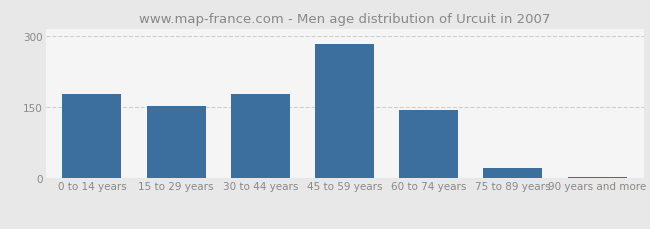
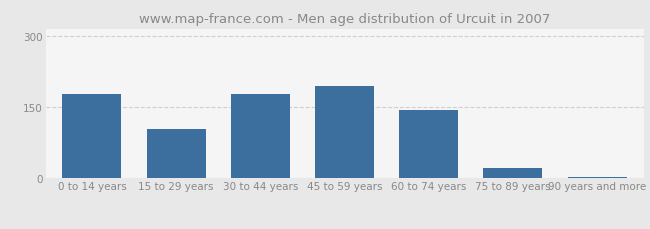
15 to 29 years: 153 -> 105
45 to 59 years: 283 -> 195
